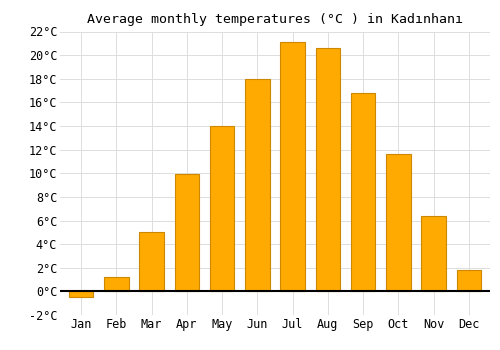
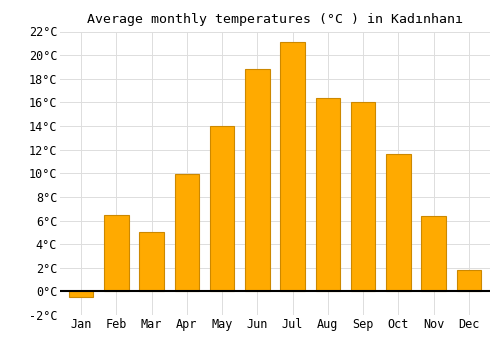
Feb: 1.2°C -> 6.5°C
Jun: 18.0°C -> 18.8°C
Aug: 20.6°C -> 16.4°C
Sep: 16.8°C -> 16.0°C
